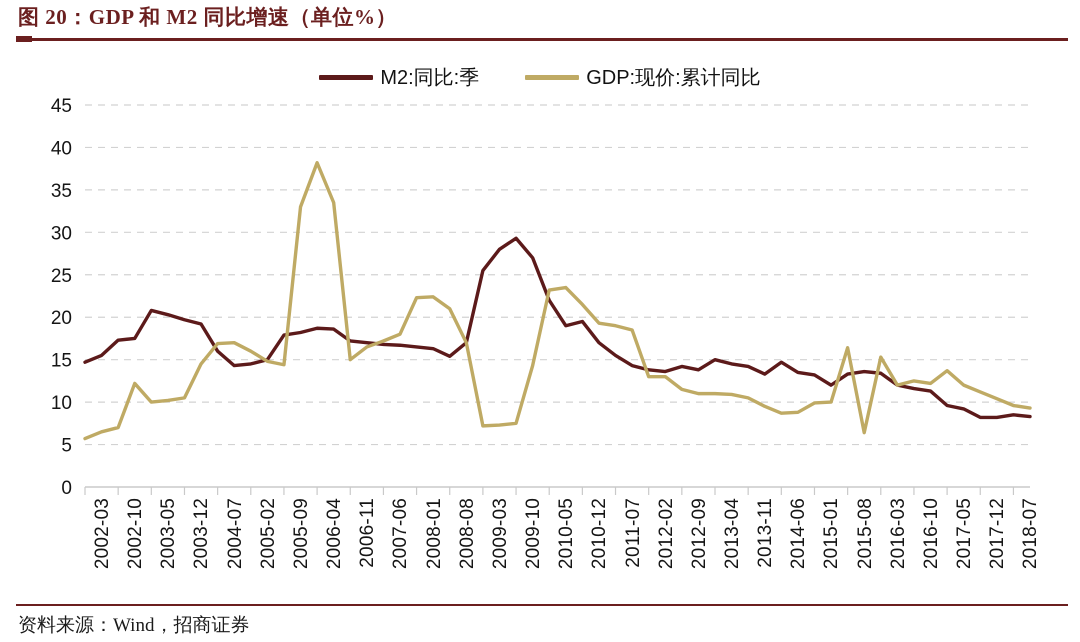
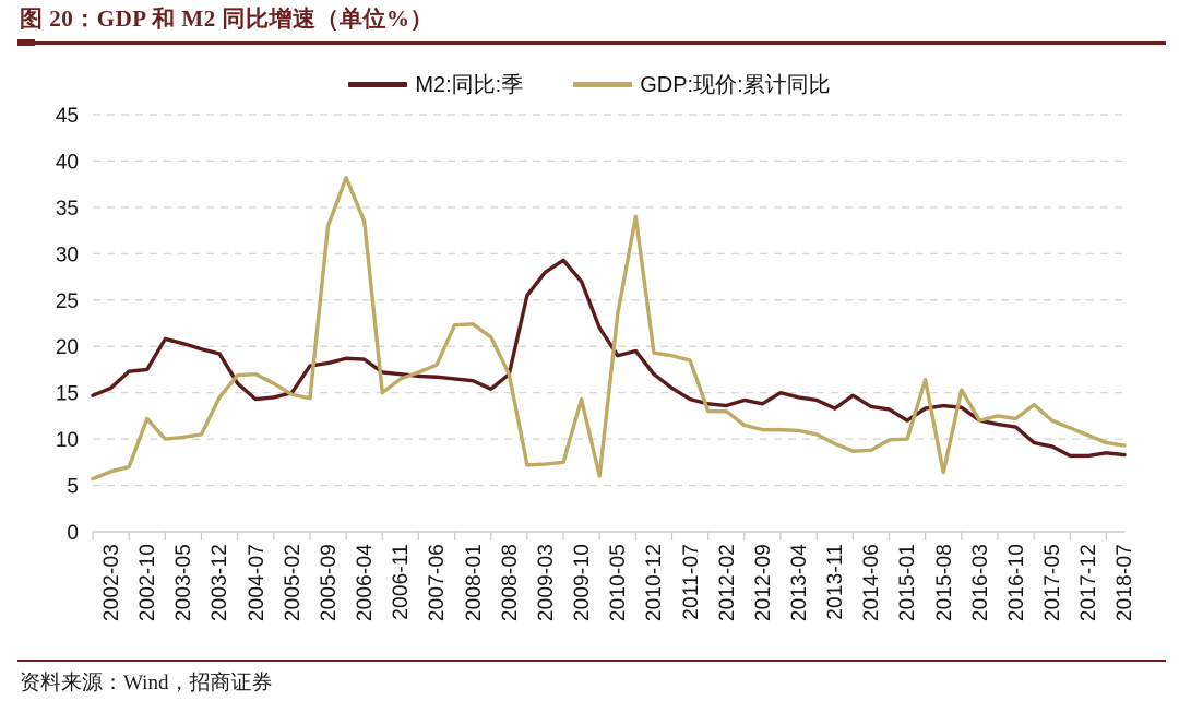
GDP:现价:累计同比/2010-05: 23 -> 6
GDP:现价:累计同比/2010-12: 22 -> 34
